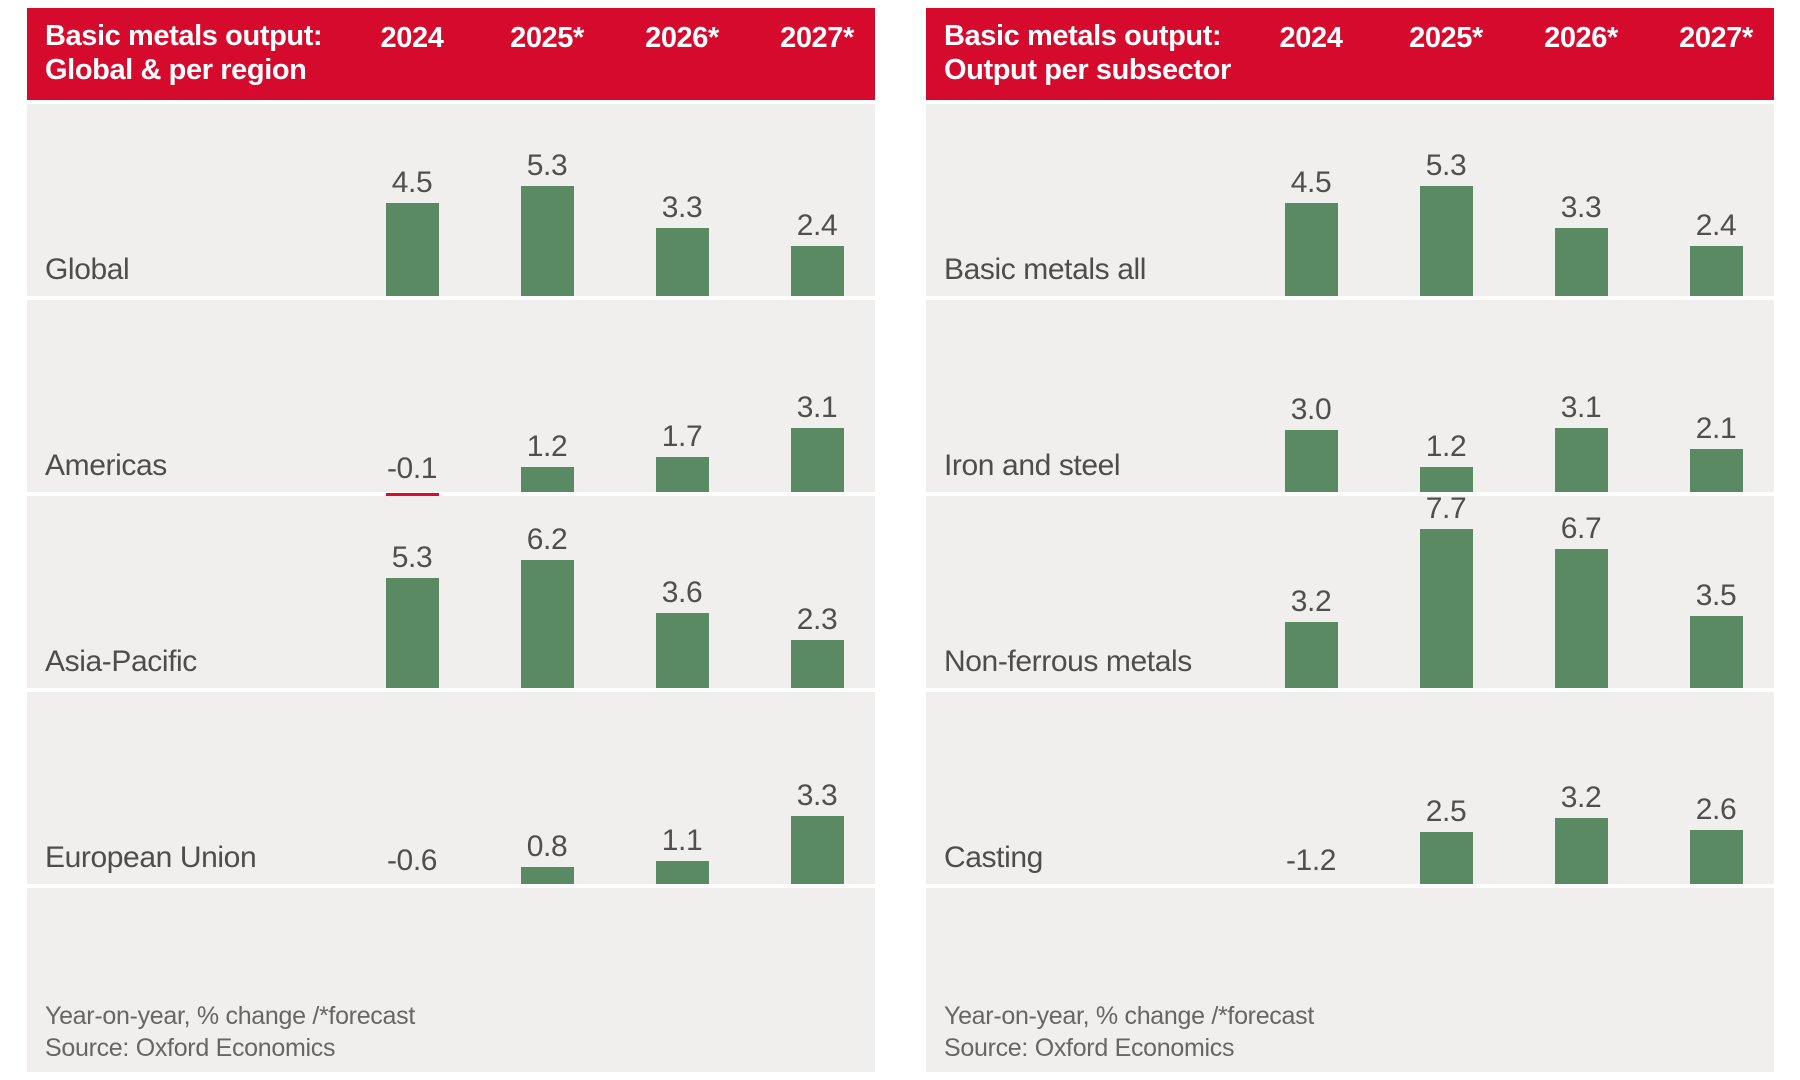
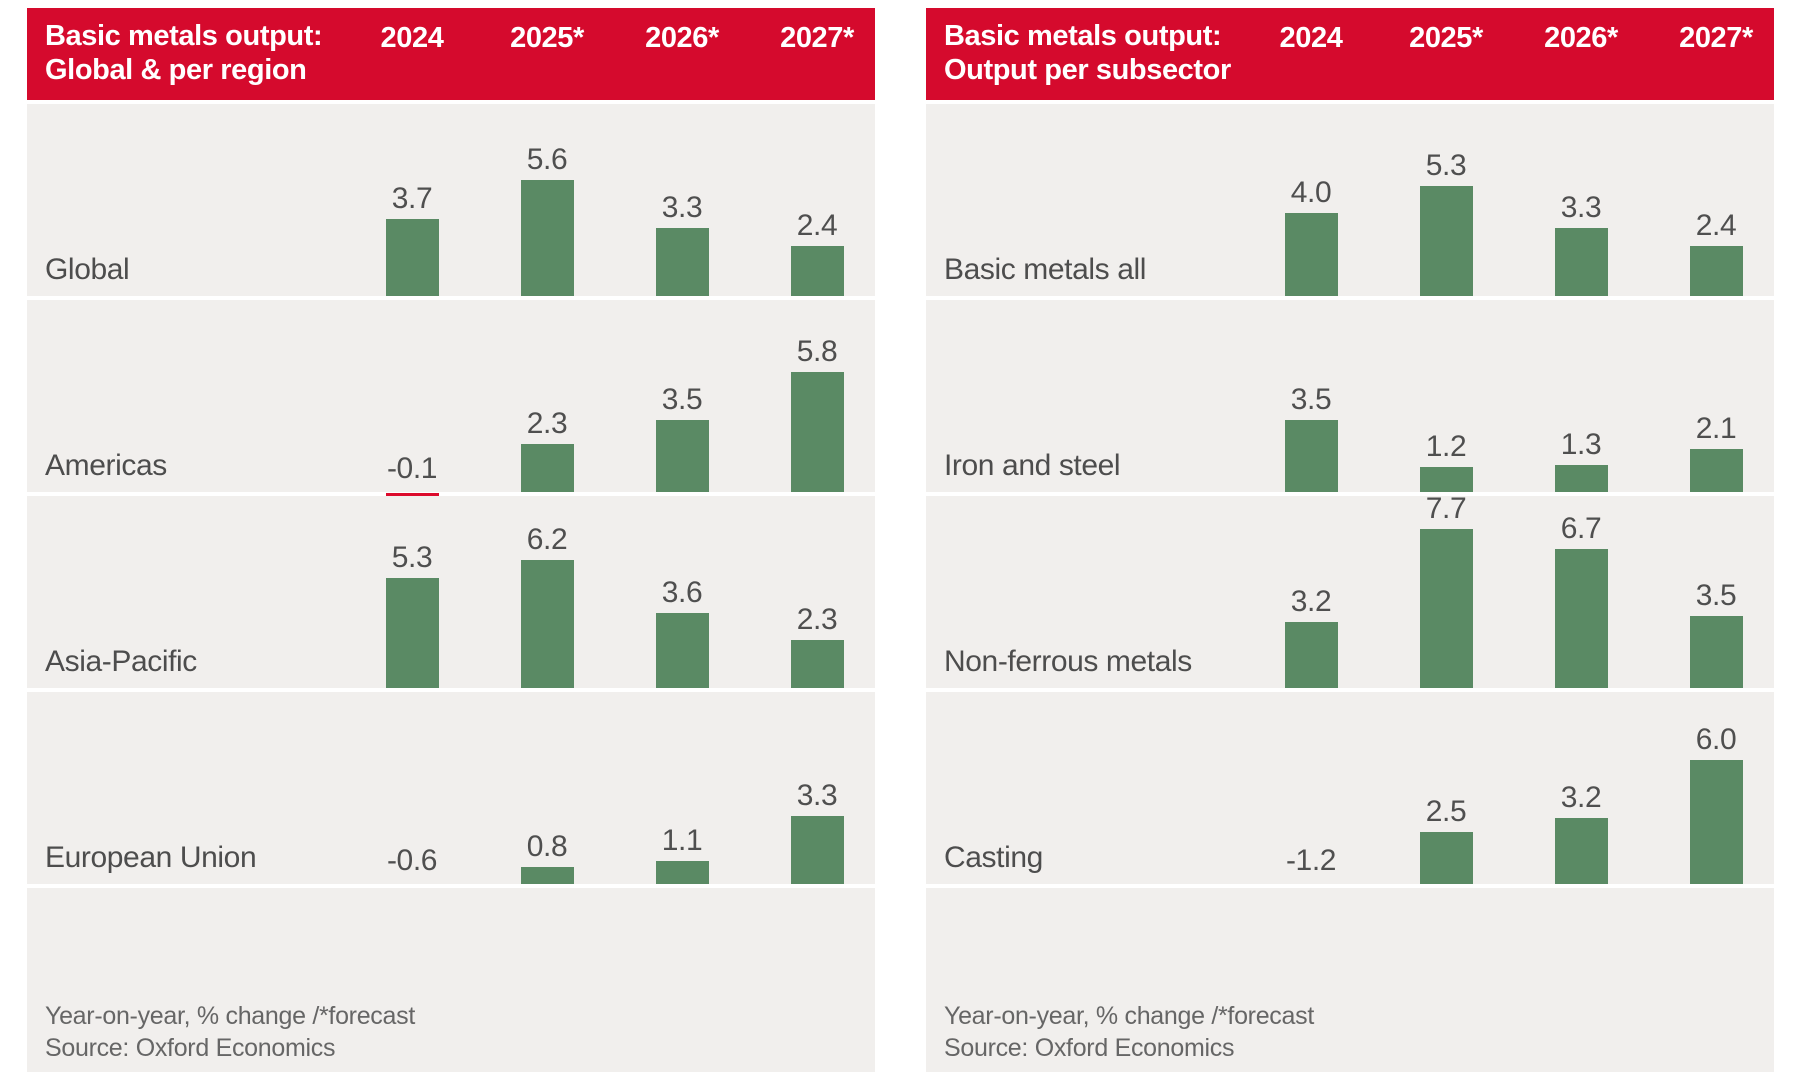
Basic metals output: Global & per region/Global/2024: 4.5 -> 3.7
Basic metals output: Global & per region/Global/2025*: 5.3 -> 5.6
Basic metals output: Global & per region/Americas/2025*: 1.2 -> 2.3
Basic metals output: Global & per region/Americas/2026*: 1.7 -> 3.5
Basic metals output: Global & per region/Americas/2027*: 3.1 -> 5.8
Basic metals output: Output per subsector/Basic metals all/2024: 4.5 -> 4.0
Basic metals output: Output per subsector/Iron and steel/2024: 3.0 -> 3.5
Basic metals output: Output per subsector/Iron and steel/2026*: 3.1 -> 1.3
Basic metals output: Output per subsector/Casting/2027*: 2.6 -> 6.0
